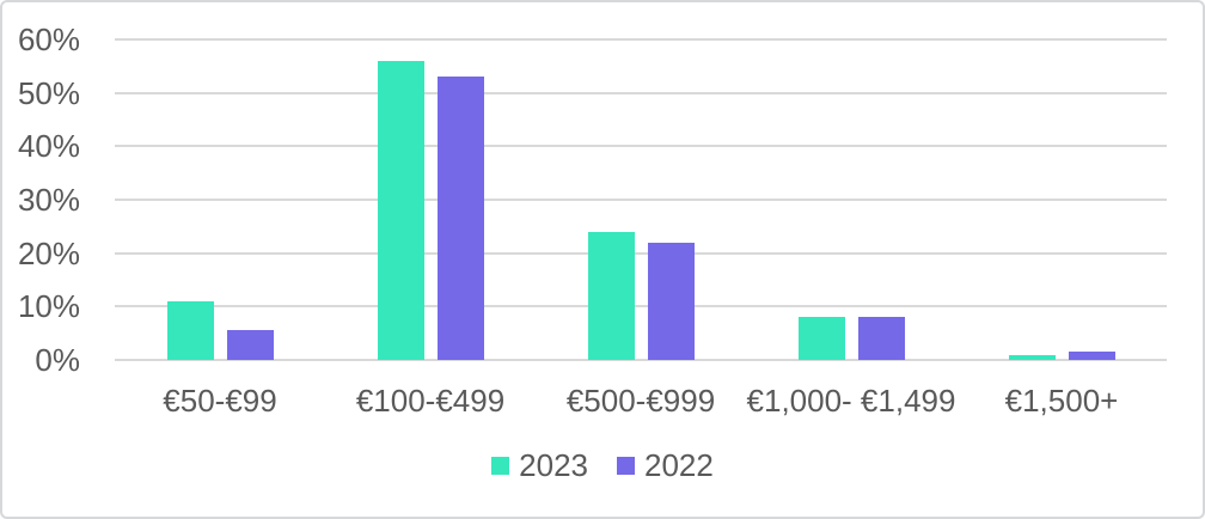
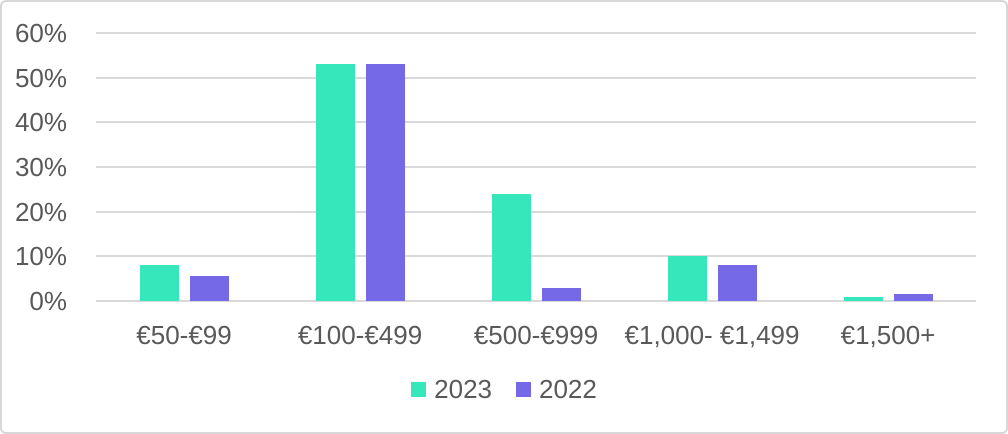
2023/€50-€99: 11% -> 8%
2023/€100-€499: 56% -> 53%
2022/€500-€999: 22% -> 3%
2023/€1,000- €1,499: 8% -> 10%
